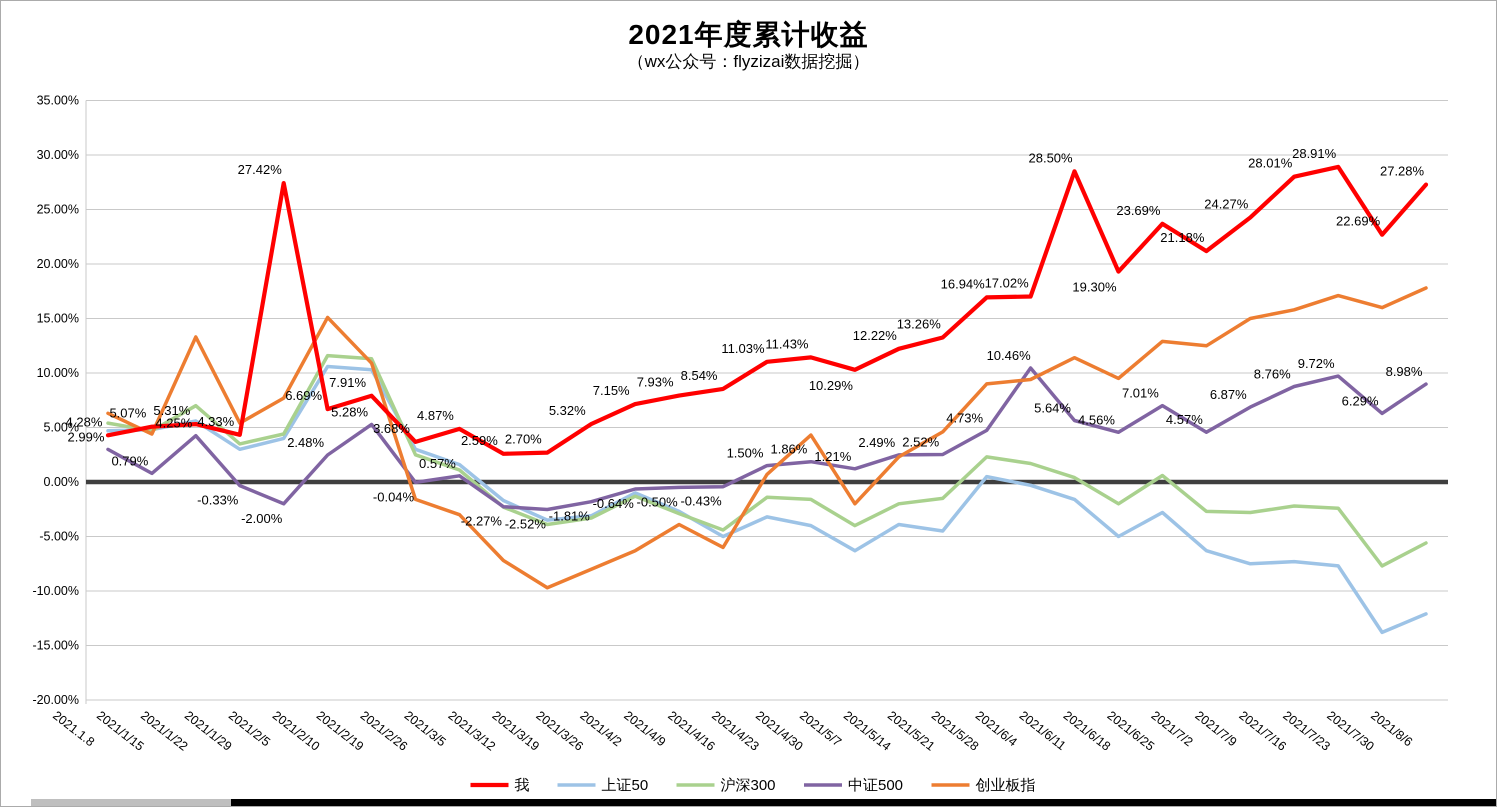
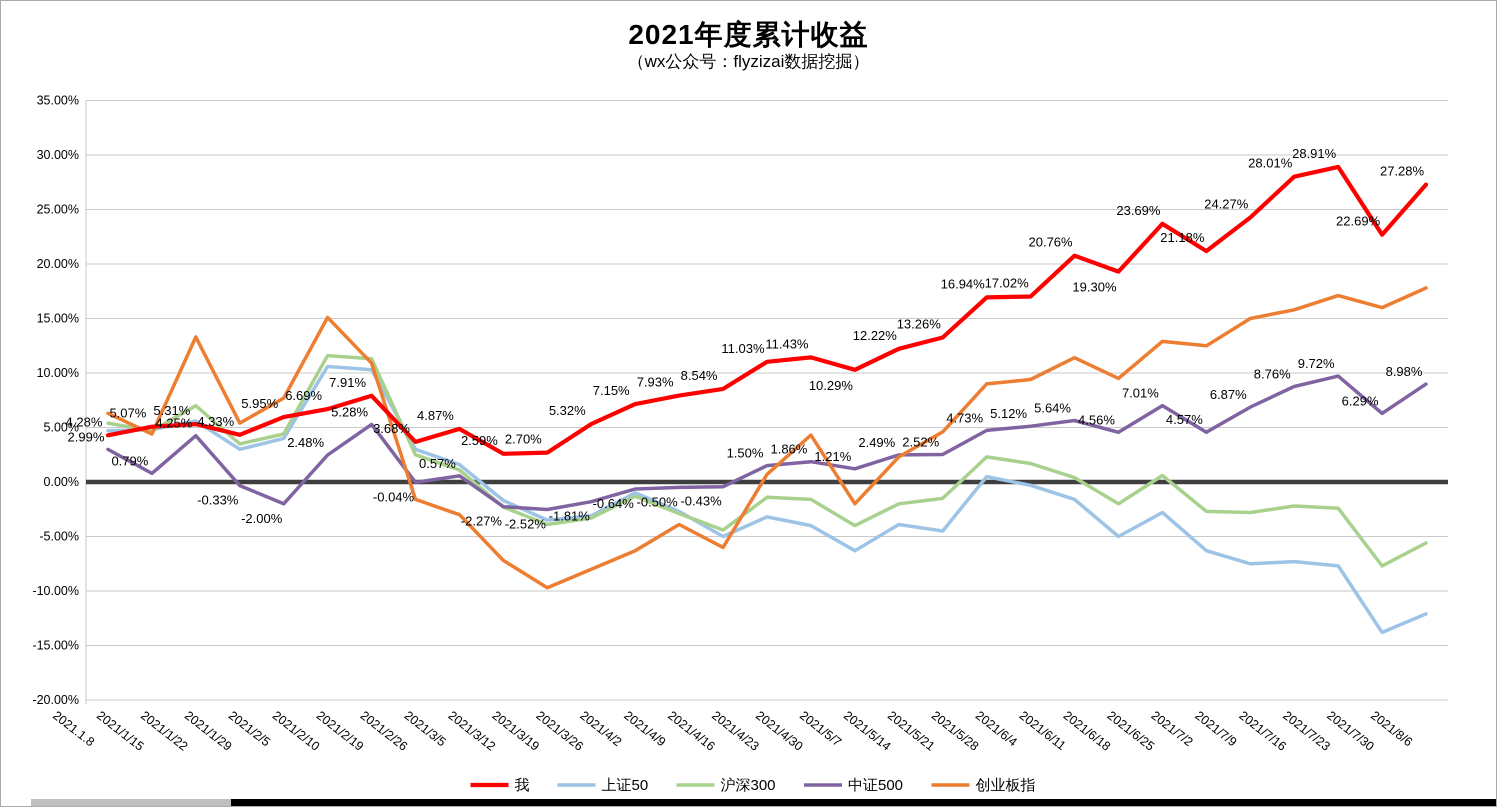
我/2021/2/5: 27.42% -> 5.95%
中证500/2021/6/4: 10.46% -> 5.12%
我/2021/6/11: 28.50% -> 20.76%
